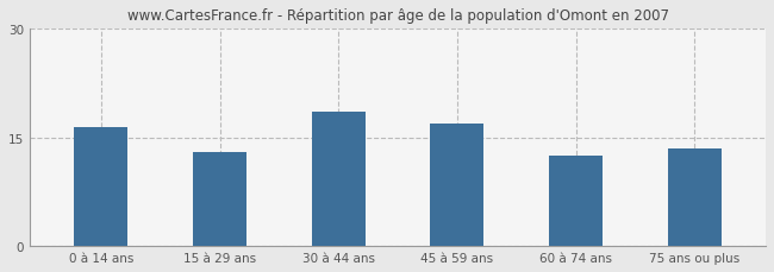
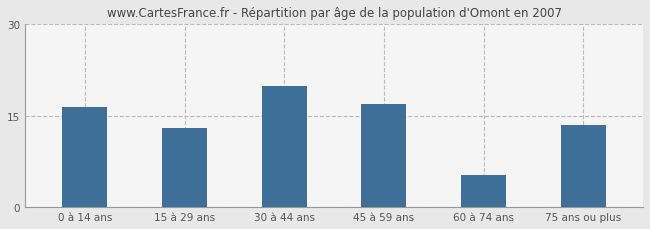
30 à 44 ans: 18.5 -> 19.8
60 à 74 ans: 12.5 -> 5.2
